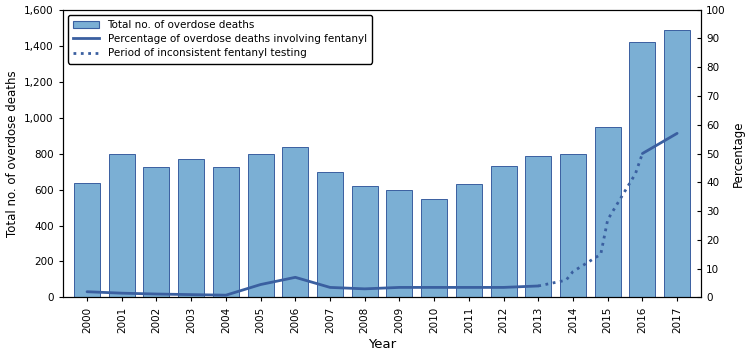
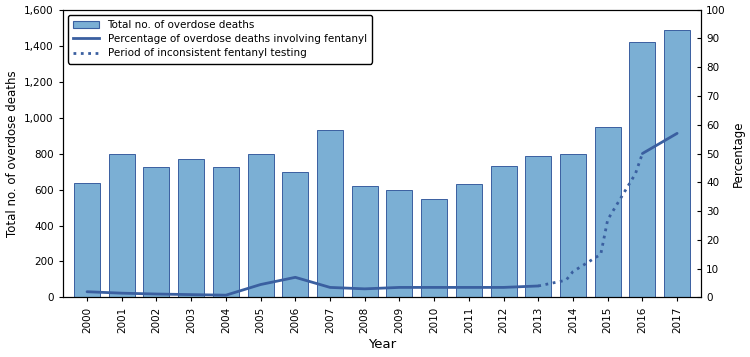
Total no. of overdose deaths/2006: 840 -> 700
Total no. of overdose deaths/2007: 700 -> 930
